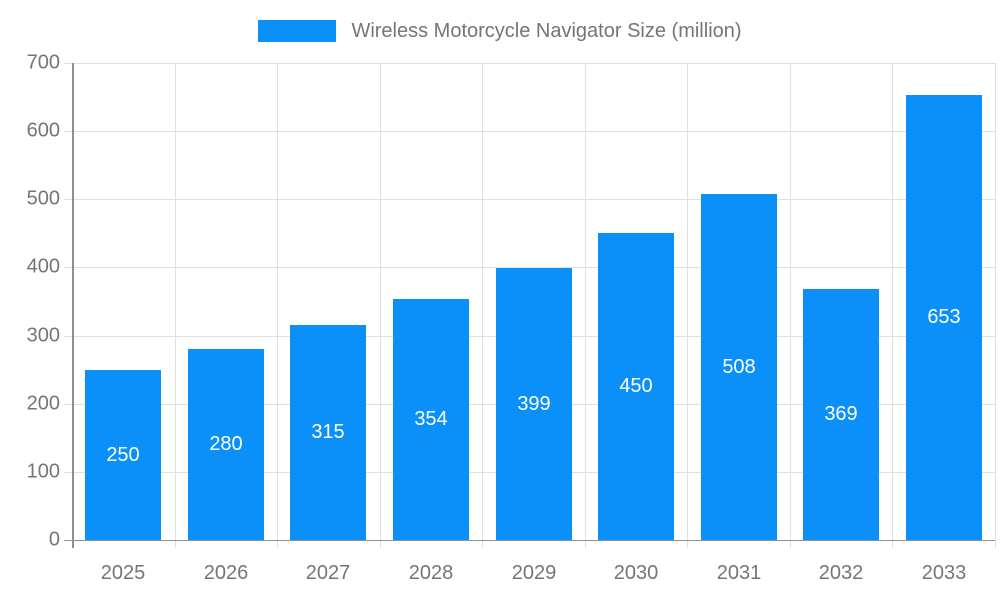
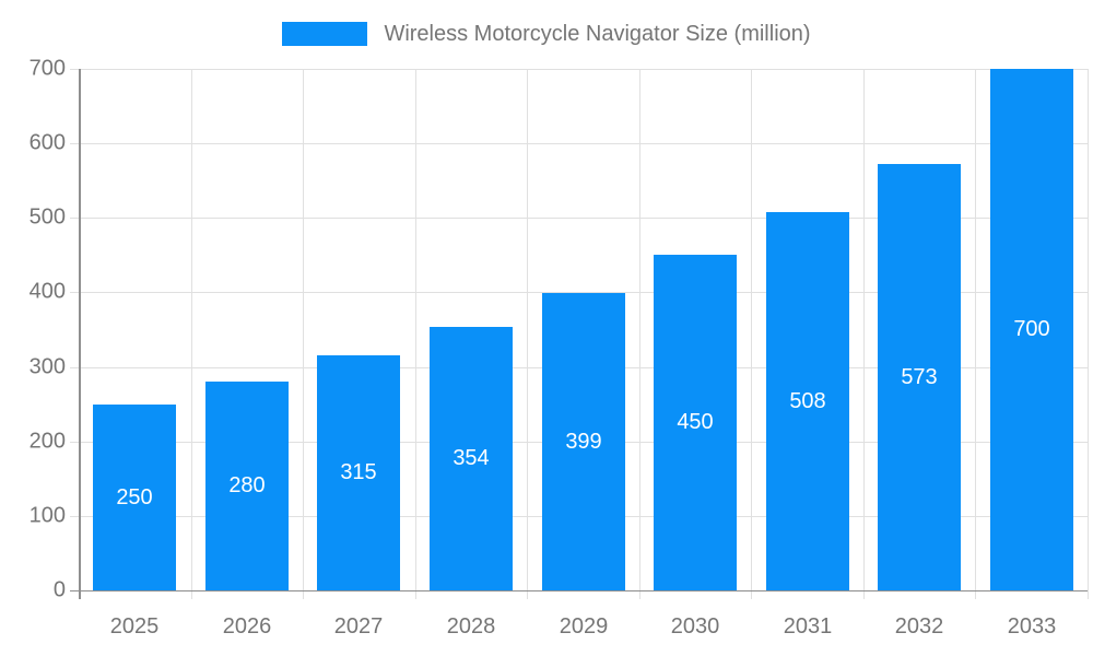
2032: 369 -> 573
2033: 653 -> 700
